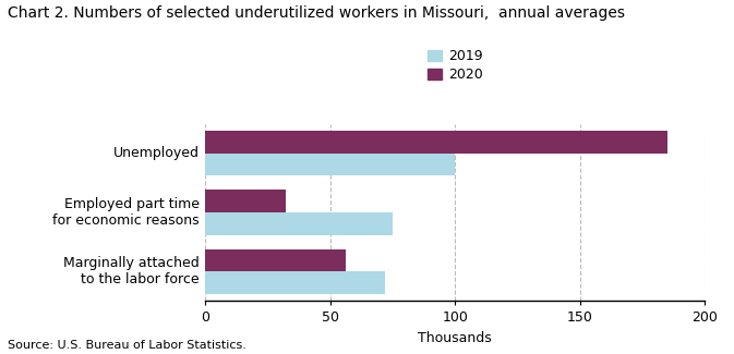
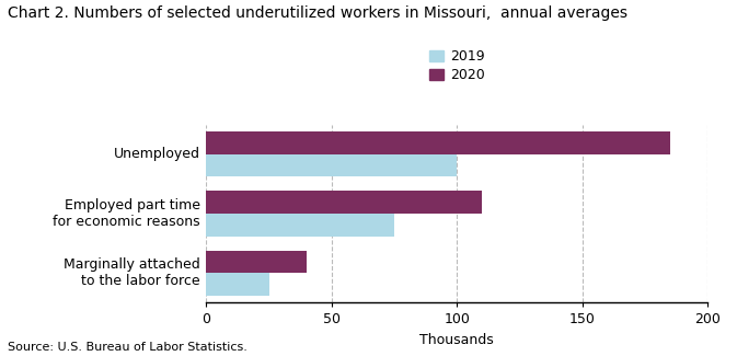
2020/Employed part time for economic reasons: 32 -> 110
2020/Marginally attached to the labor force: 56 -> 40
2019/Marginally attached to the labor force: 72 -> 25
